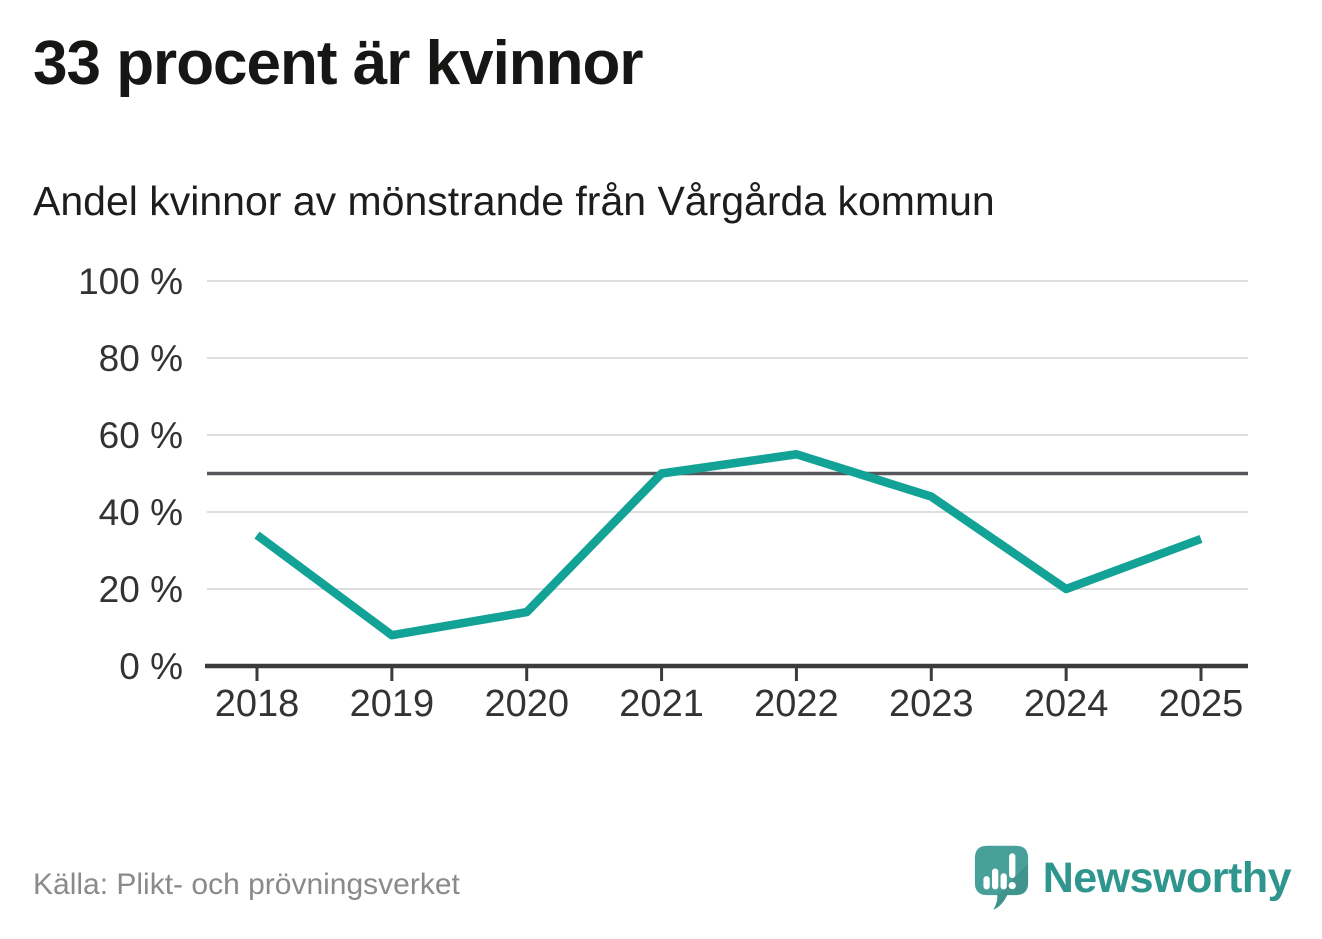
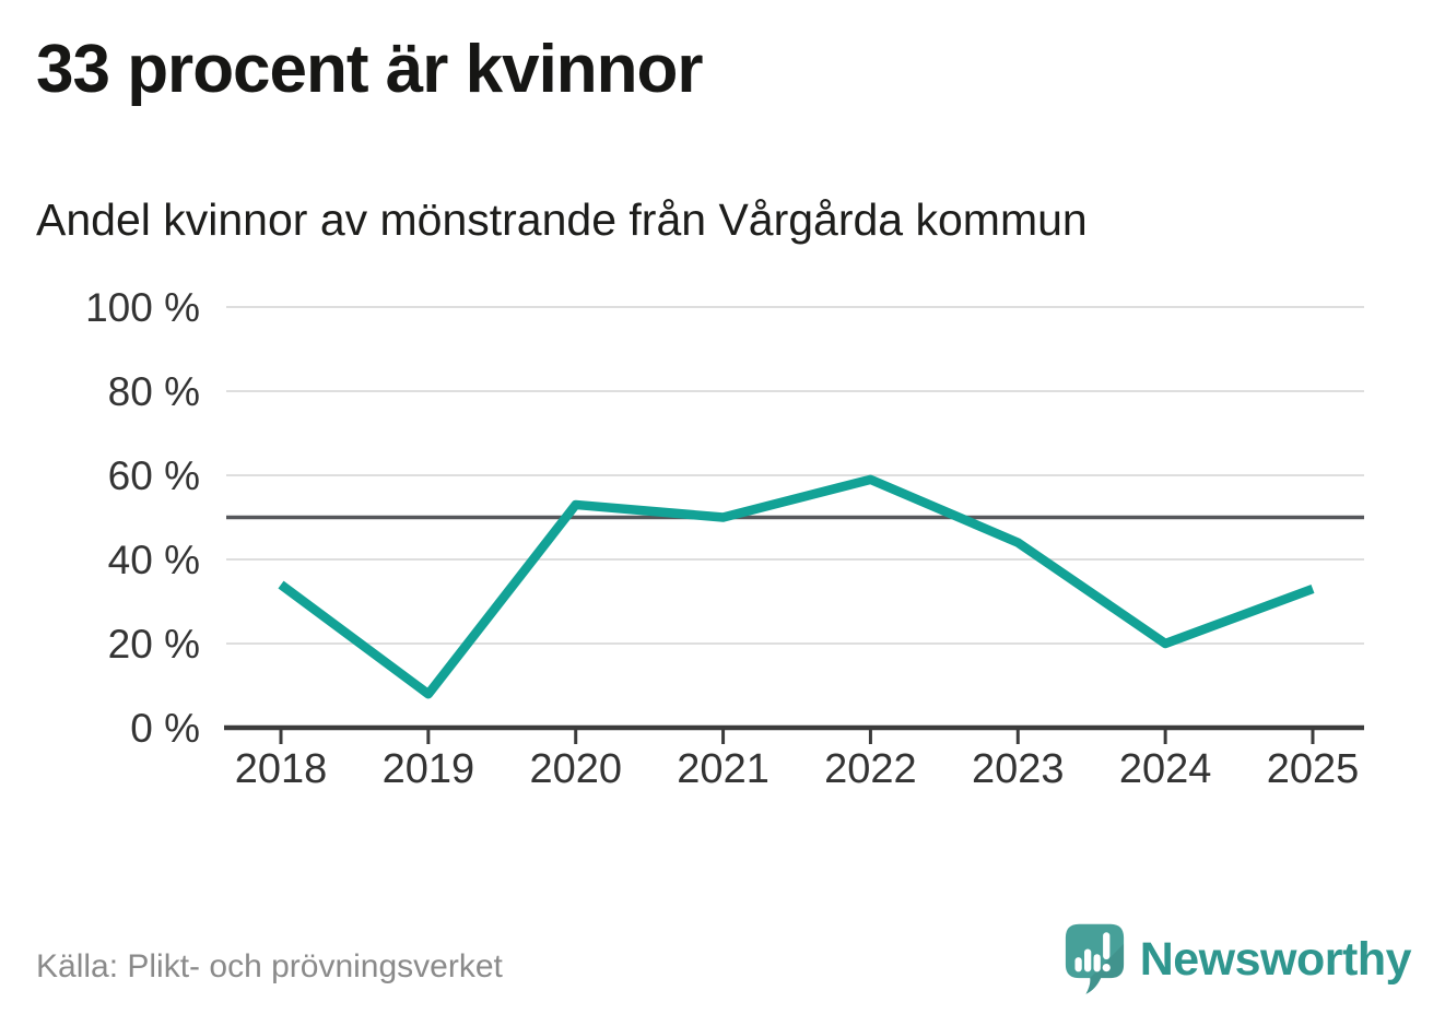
2020: 14% -> 53%
2022: 55% -> 59%
